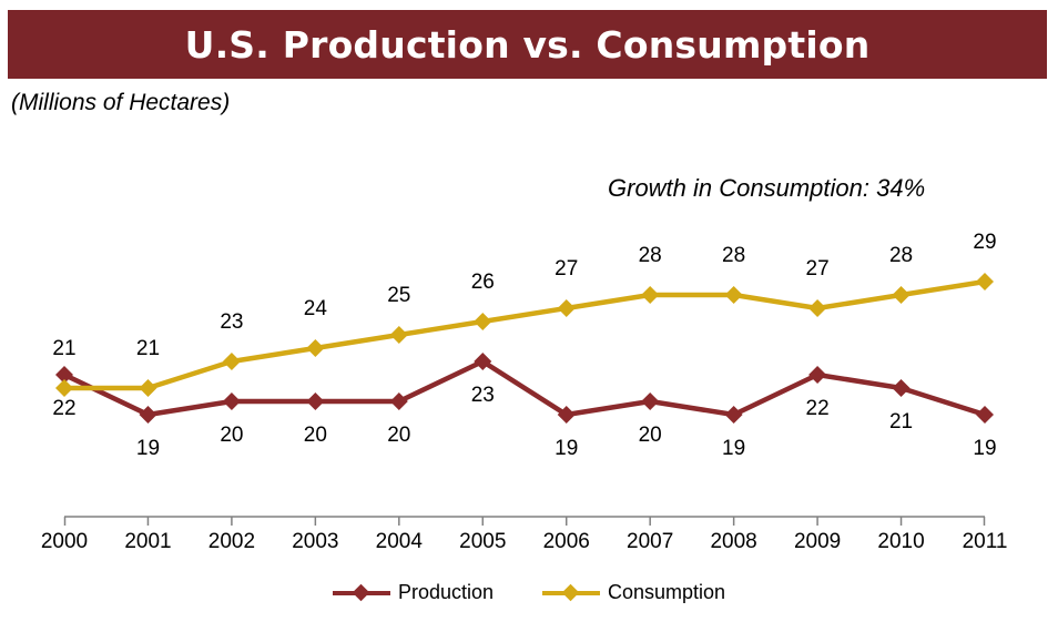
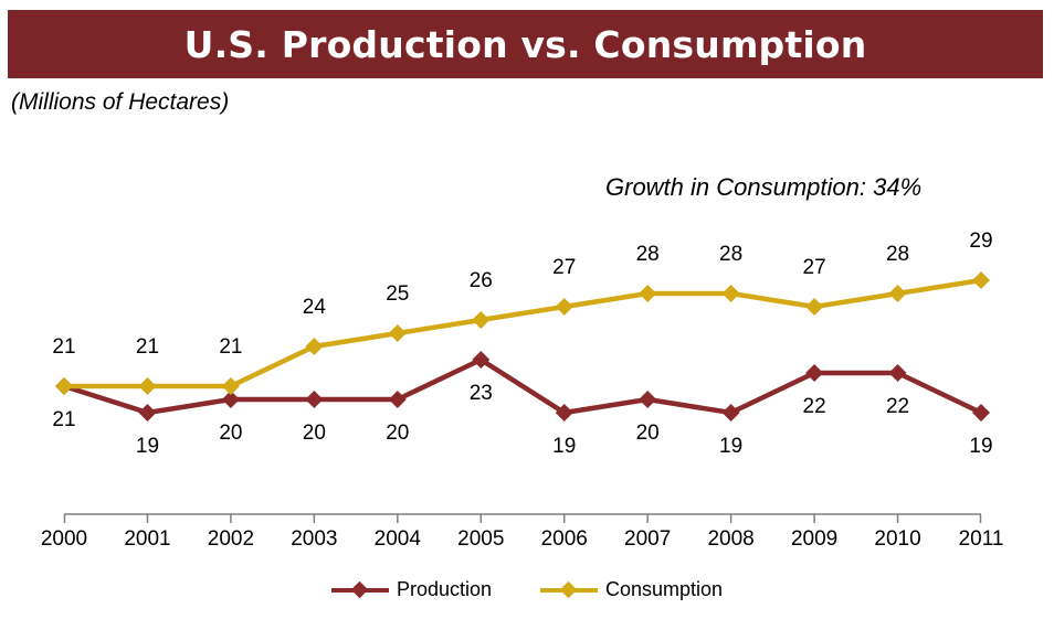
Production/2000: 22 -> 21
Consumption/2002: 23 -> 21
Production/2010: 21 -> 22
